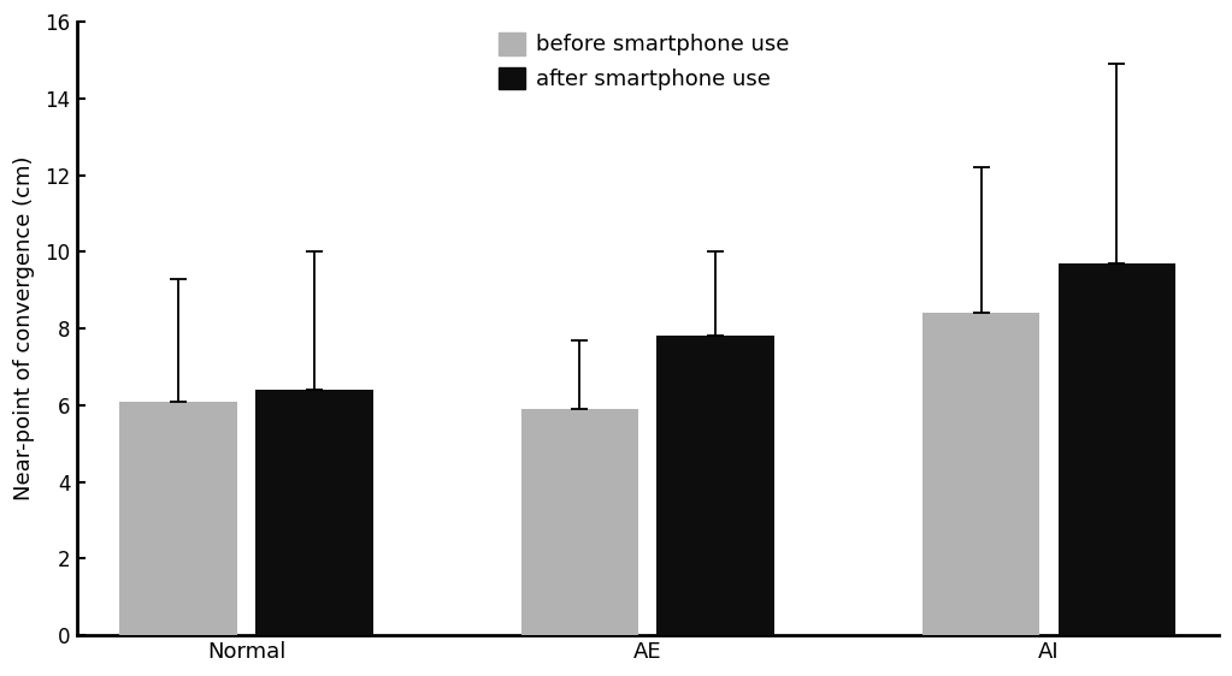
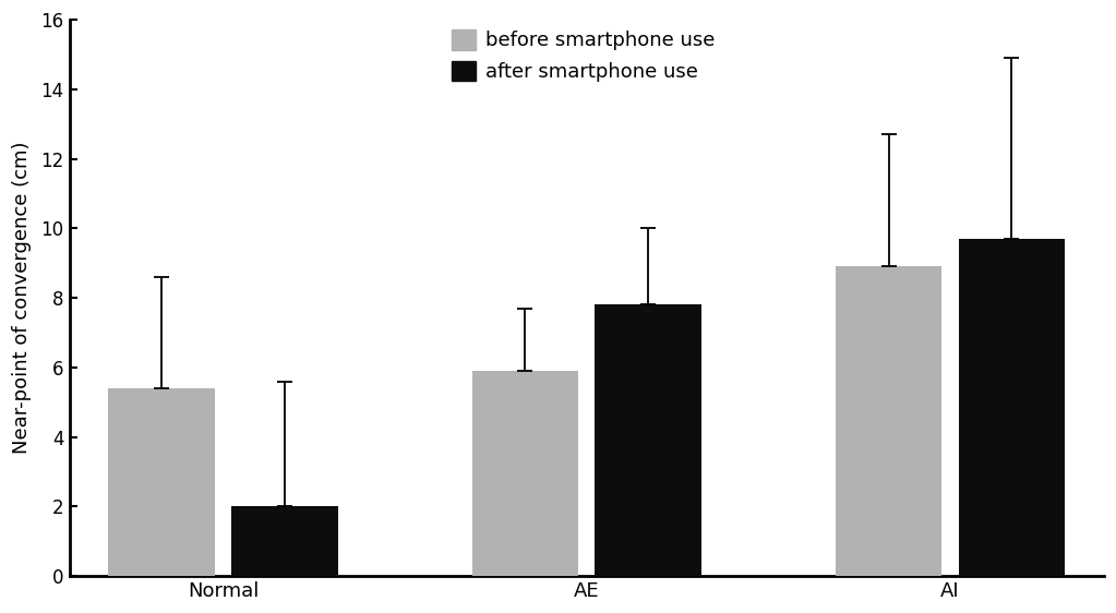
before smartphone use/Normal: 6.1 -> 5.4
after smartphone use/Normal: 6.4 -> 2.0
before smartphone use/AI: 8.4 -> 8.9
